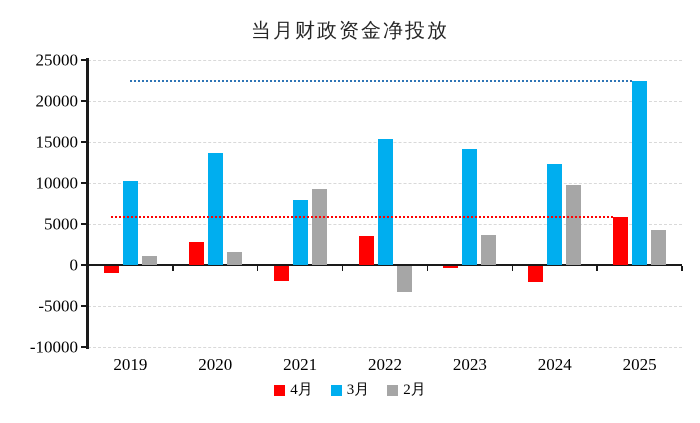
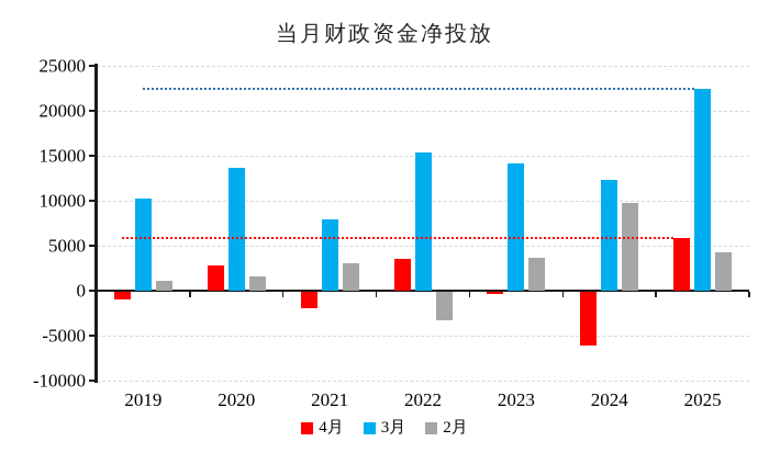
2月/2021: 9000 -> 3000
4月/2024: -2000 -> -6000
